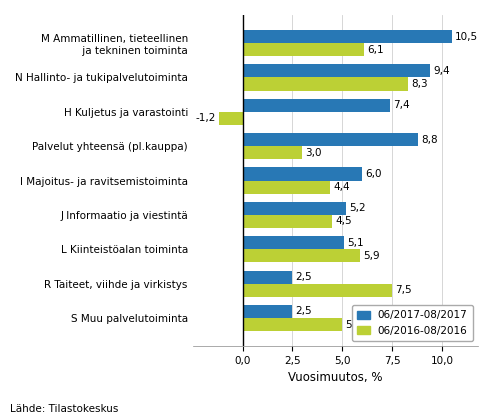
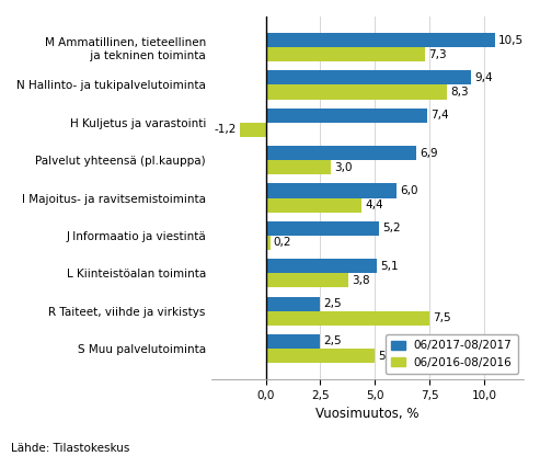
06/2016-08/2016/M Ammatillinen, tieteellinen ja tekninen toiminta: 6,1 -> 7,3
06/2017-08/2017/Palvelut yhteensä (pl.kauppa): 8,8 -> 6,9
06/2016-08/2016/J Informaatio ja viestintä: 4,5 -> 0,2
06/2016-08/2016/L Kiinteistöalan toiminta: 5,9 -> 3,8
